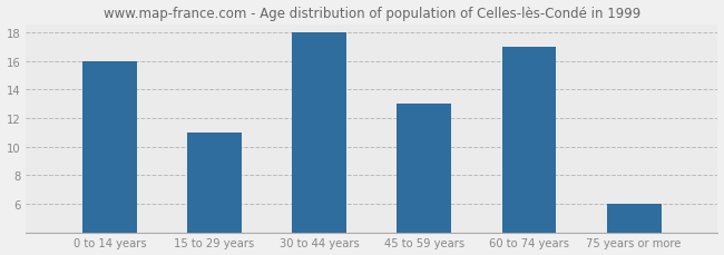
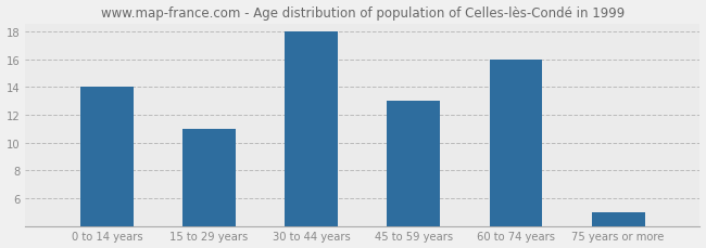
0 to 14 years: 16 -> 14
60 to 74 years: 17 -> 16
75 years or more: 6 -> 5
